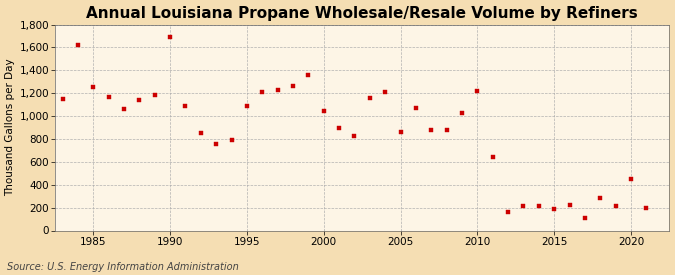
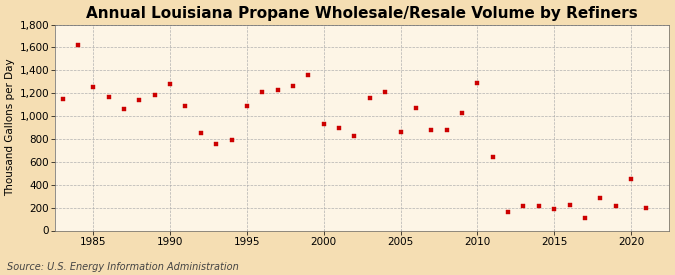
1990: 1,690 -> 1,280
2000: 1,040 -> 930
2010: 1,220 -> 1,290
